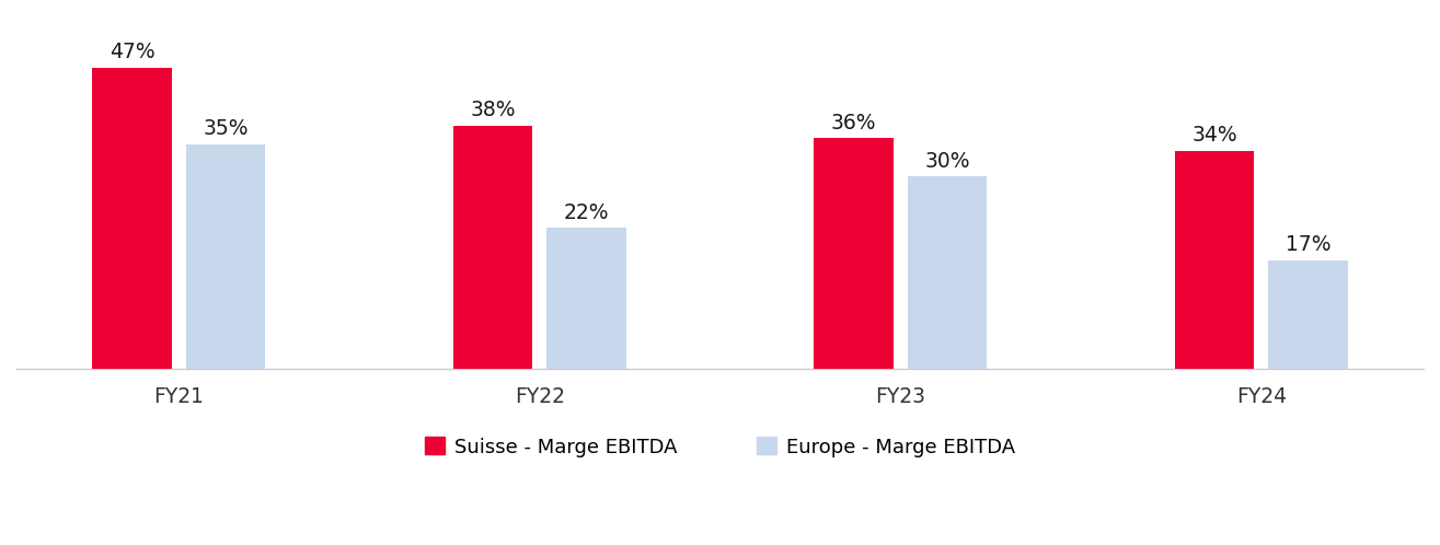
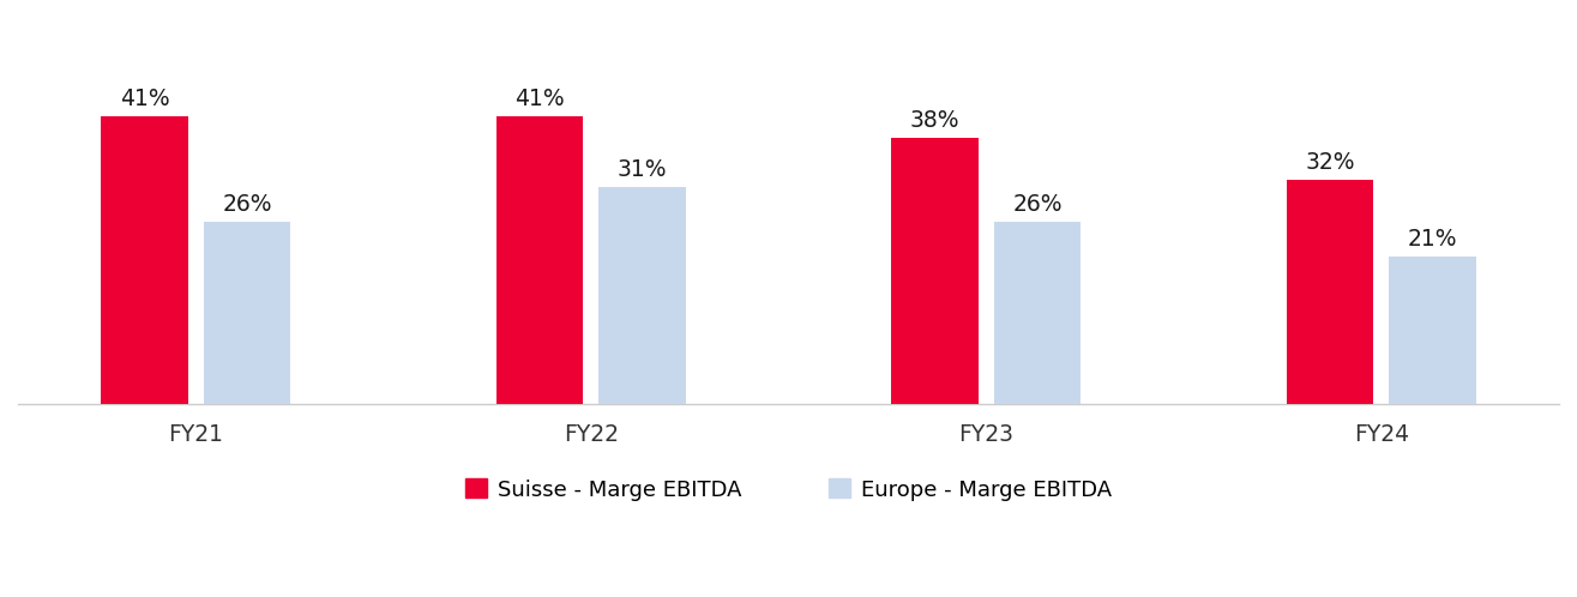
Suisse - Marge EBITDA/FY21: 47% -> 41%
Europe - Marge EBITDA/FY21: 35% -> 26%
Suisse - Marge EBITDA/FY22: 38% -> 41%
Europe - Marge EBITDA/FY22: 22% -> 31%
Suisse - Marge EBITDA/FY23: 36% -> 38%
Europe - Marge EBITDA/FY23: 30% -> 26%
Suisse - Marge EBITDA/FY24: 34% -> 32%
Europe - Marge EBITDA/FY24: 17% -> 21%
